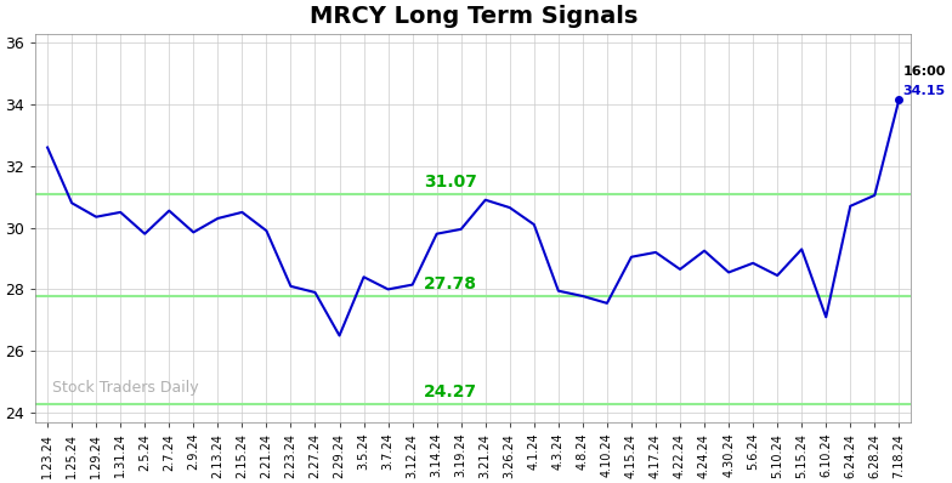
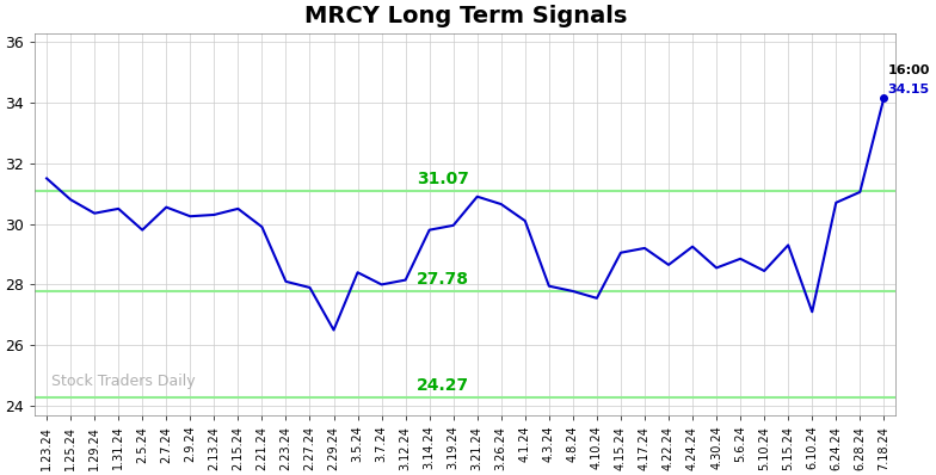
1.23.24: 32.60 -> 31.50
2.9.24: 29.85 -> 30.25
